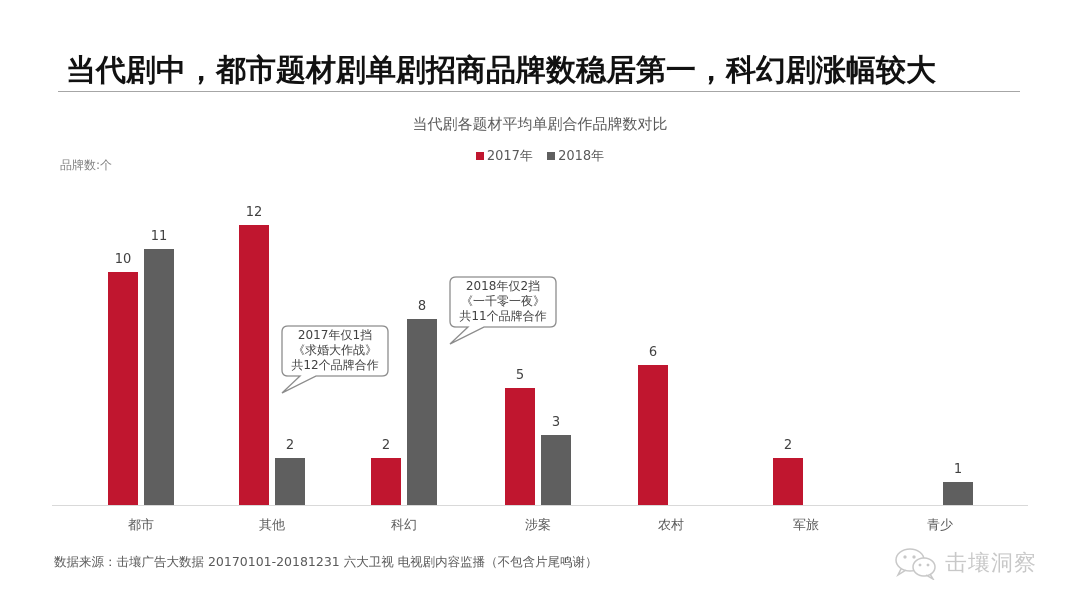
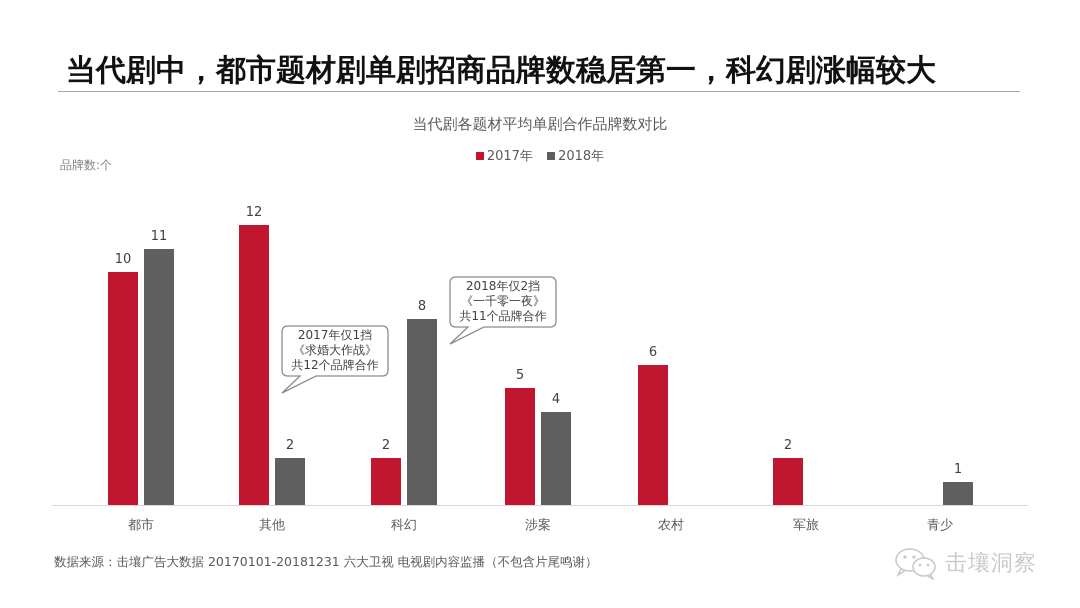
2018年/涉案: 3 -> 4
